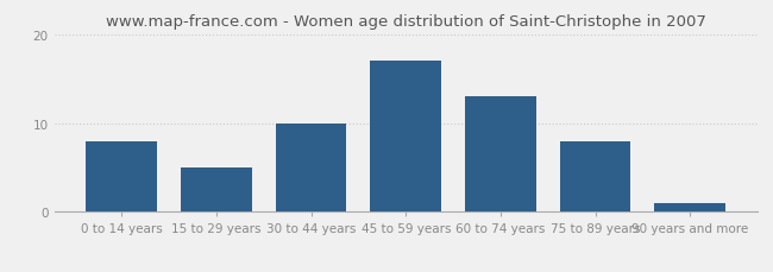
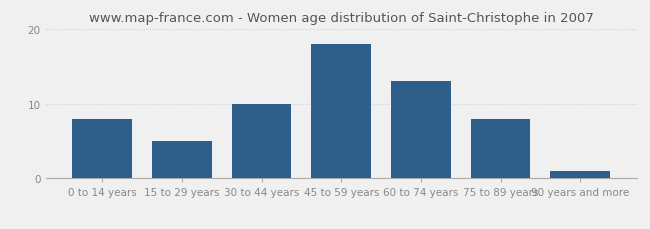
45 to 59 years: 17 -> 18
